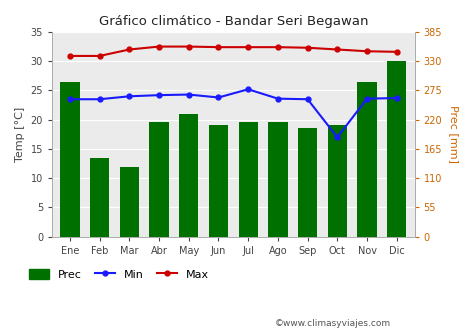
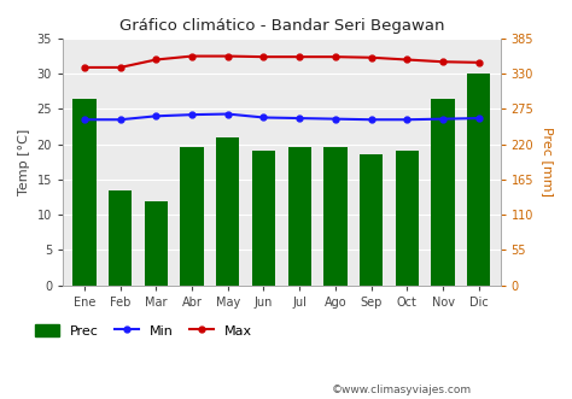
Min/Jul: 25.2 -> 23.7
Min/Oct: 17.0 -> 23.5
